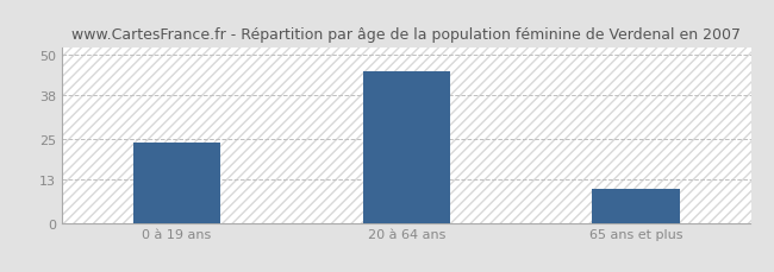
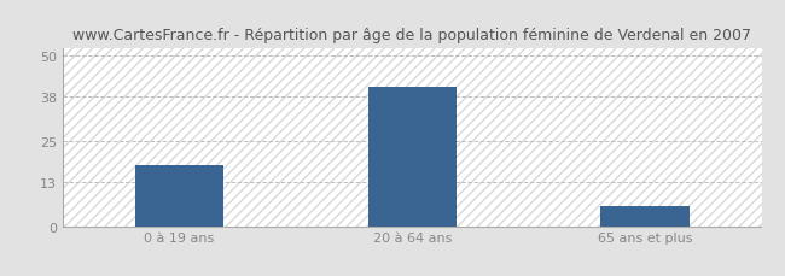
0 à 19 ans: 24 -> 18
20 à 64 ans: 45 -> 41
65 ans et plus: 10 -> 6
